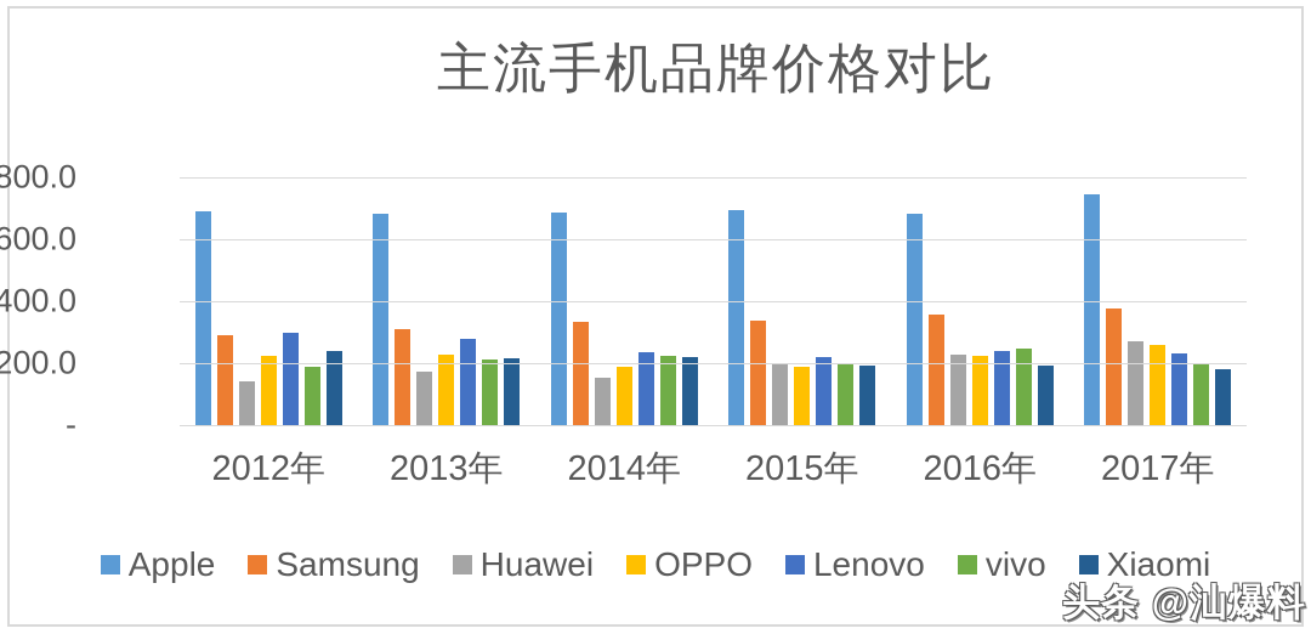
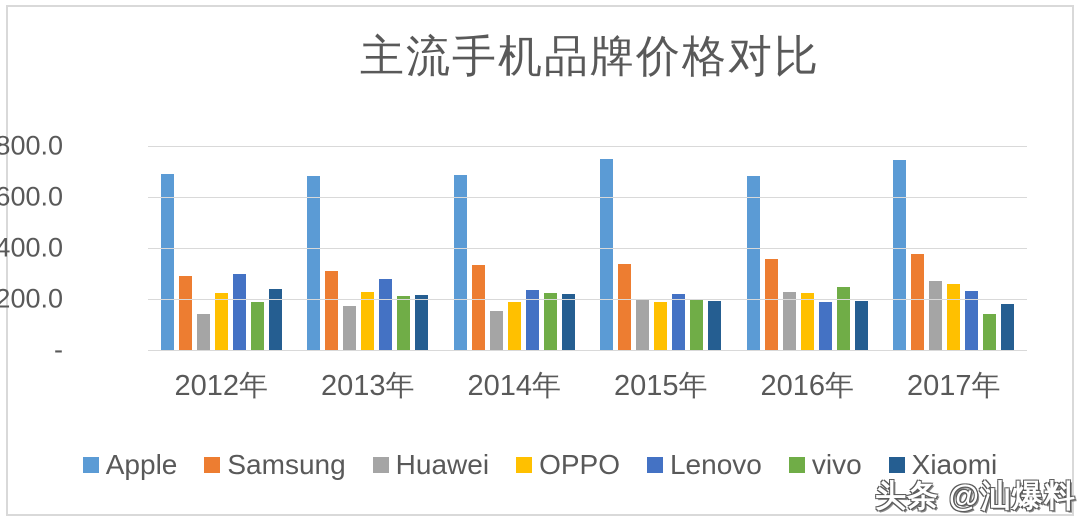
Apple/2015年: 690 -> 750
Lenovo/2016年: 240 -> 190
vivo/2017年: 200 -> 140
